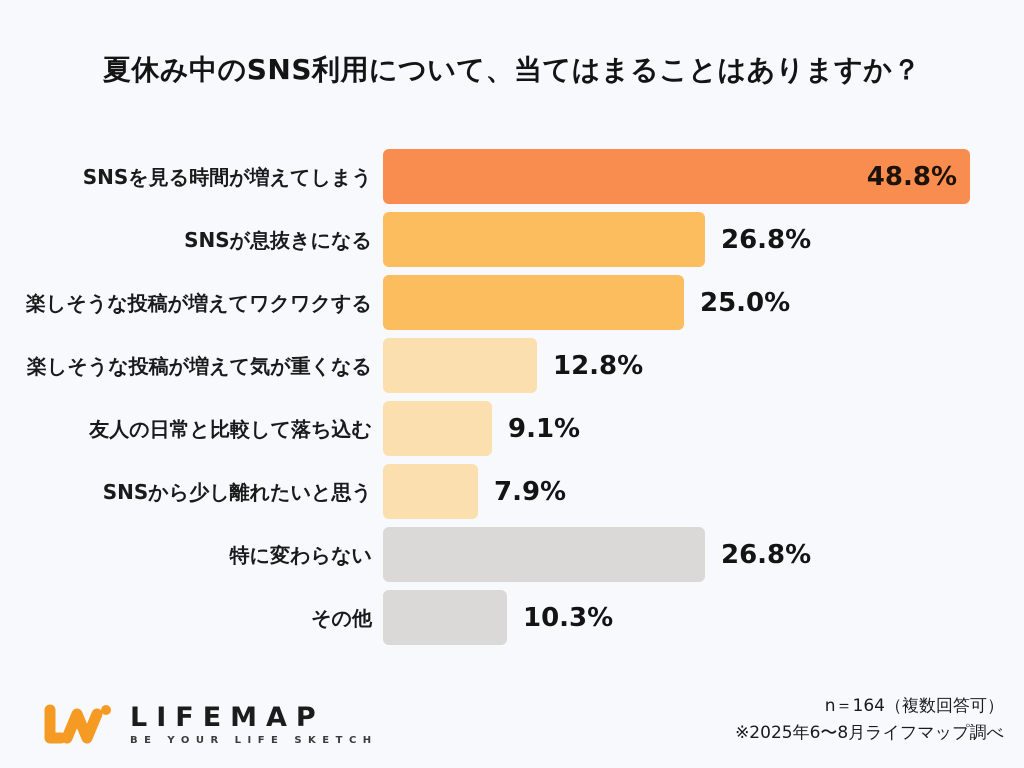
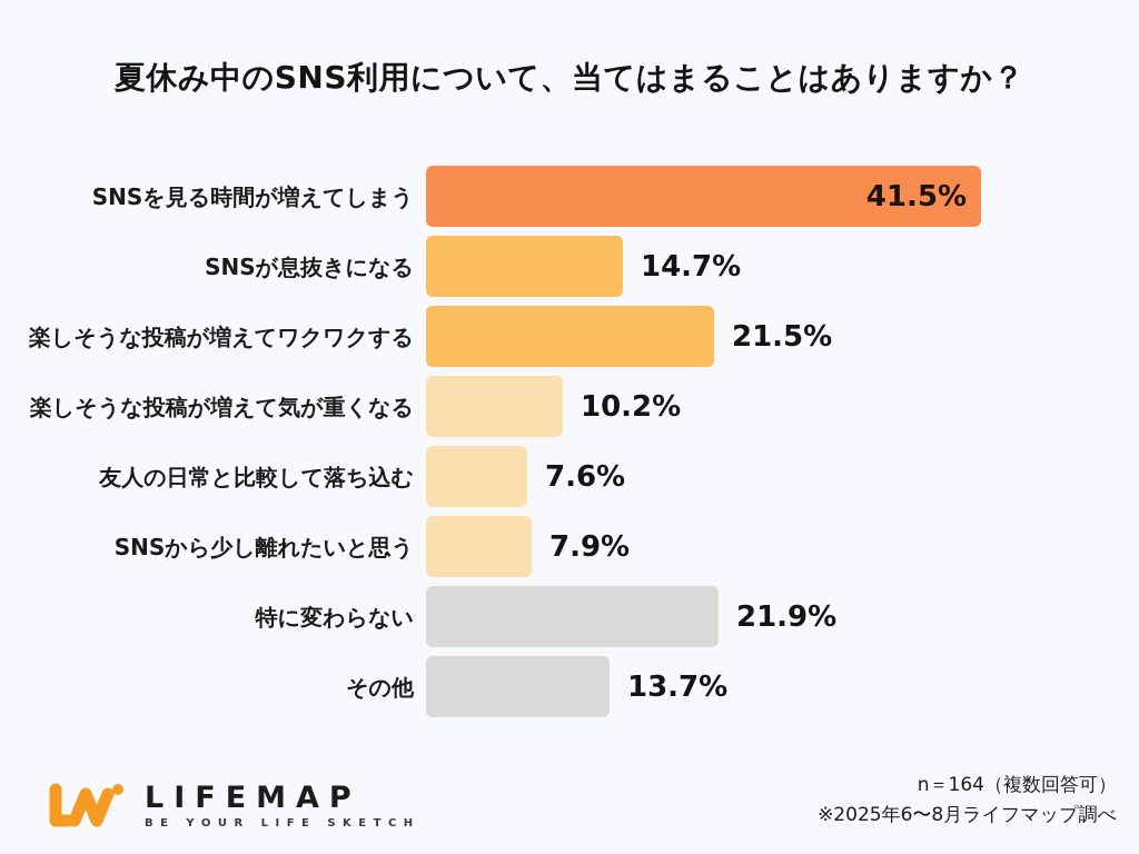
SNSを見る時間が増えてしまう: 48.8% -> 41.5%
SNSが息抜きになる: 26.8% -> 14.7%
楽しそうな投稿が増えてワクワクする: 25.0% -> 21.5%
楽しそうな投稿が増えて気が重くなる: 12.8% -> 10.2%
友人の日常と比較して落ち込む: 9.1% -> 7.6%
特に変わらない: 26.8% -> 21.9%
その他: 10.3% -> 13.7%
